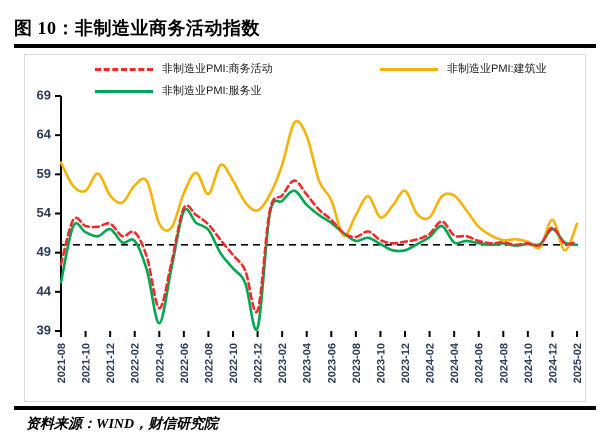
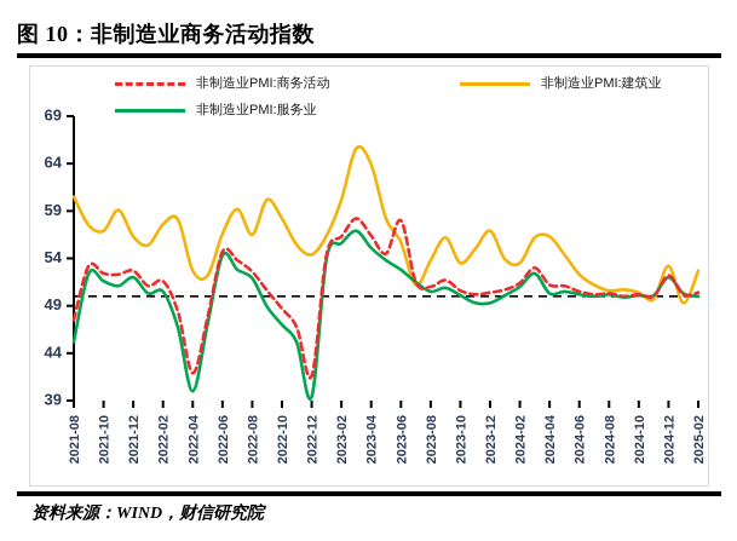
非制造业PMI:商务活动/2023-06: 53 -> 58
